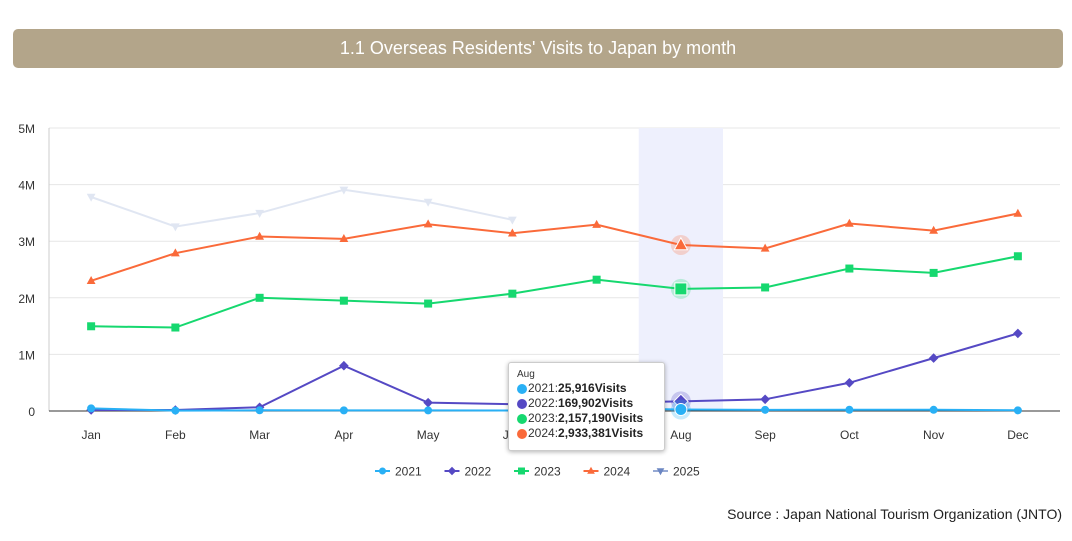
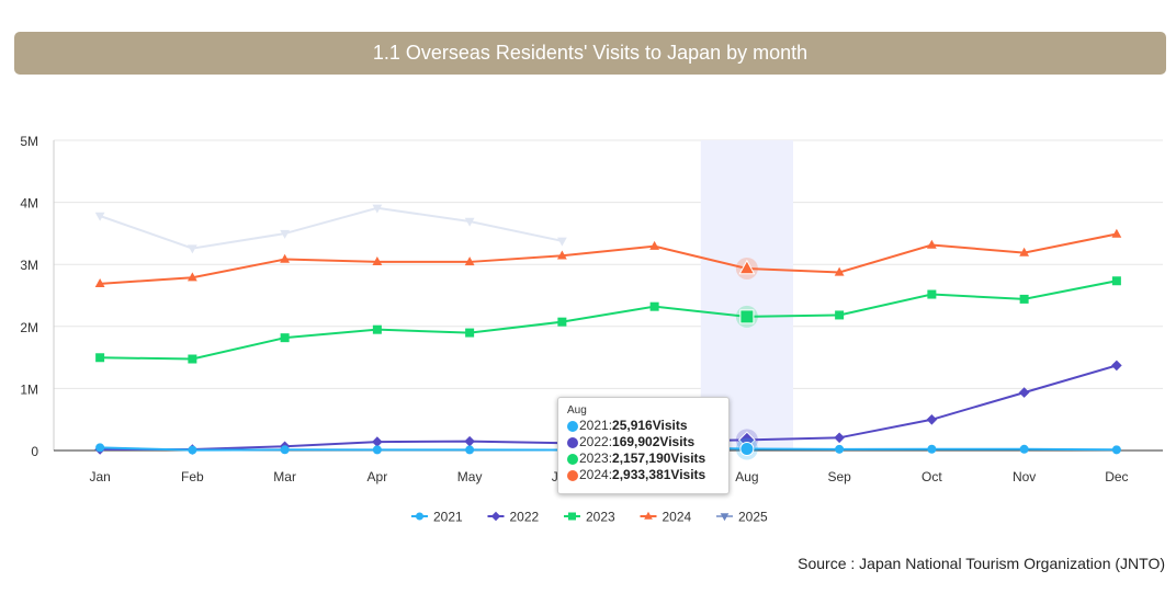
2024/Jan: 2.3M -> 2.7M
2023/Mar: 2.0M -> 1.8M
2022/Apr: 0.8M -> 0.1M
2024/May: 3.3M -> 3.0M
